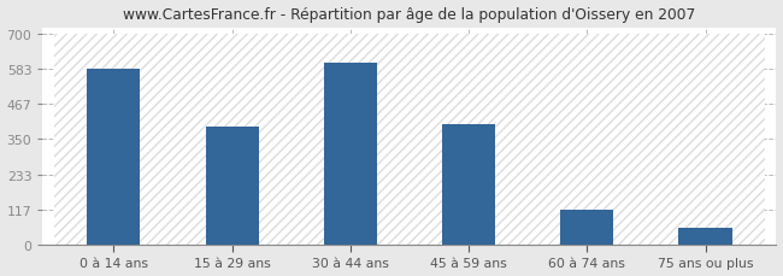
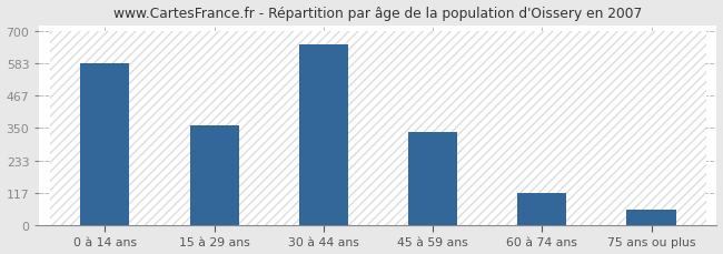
15 à 29 ans: 390 -> 360
30 à 44 ans: 605 -> 650
45 à 59 ans: 400 -> 335
